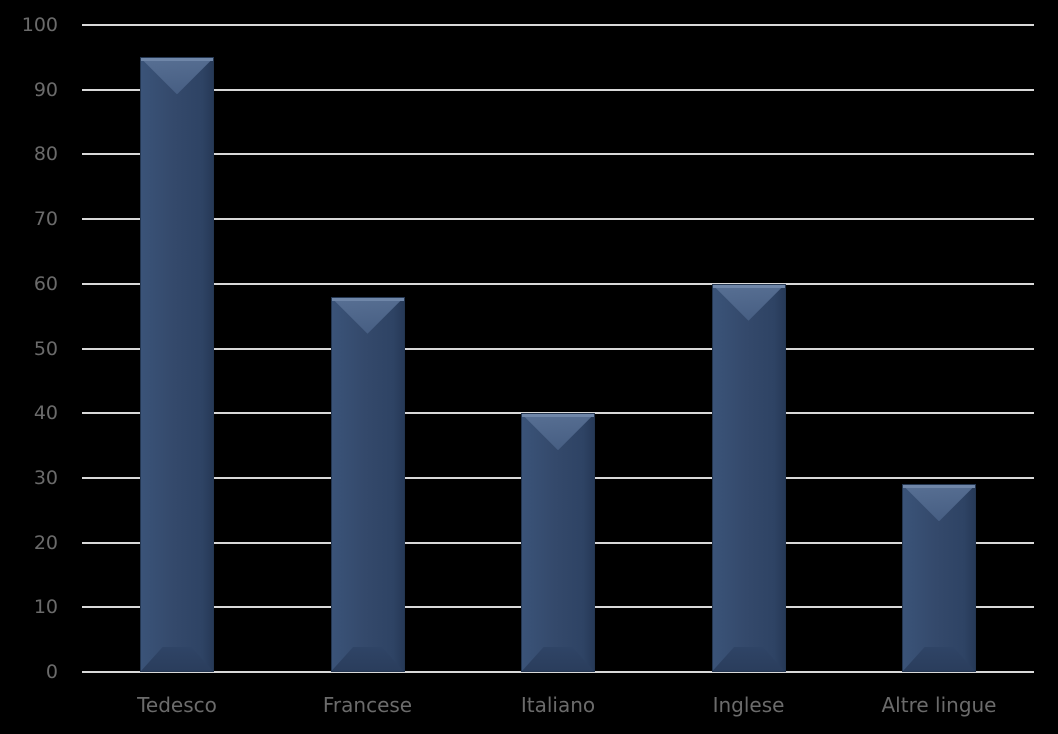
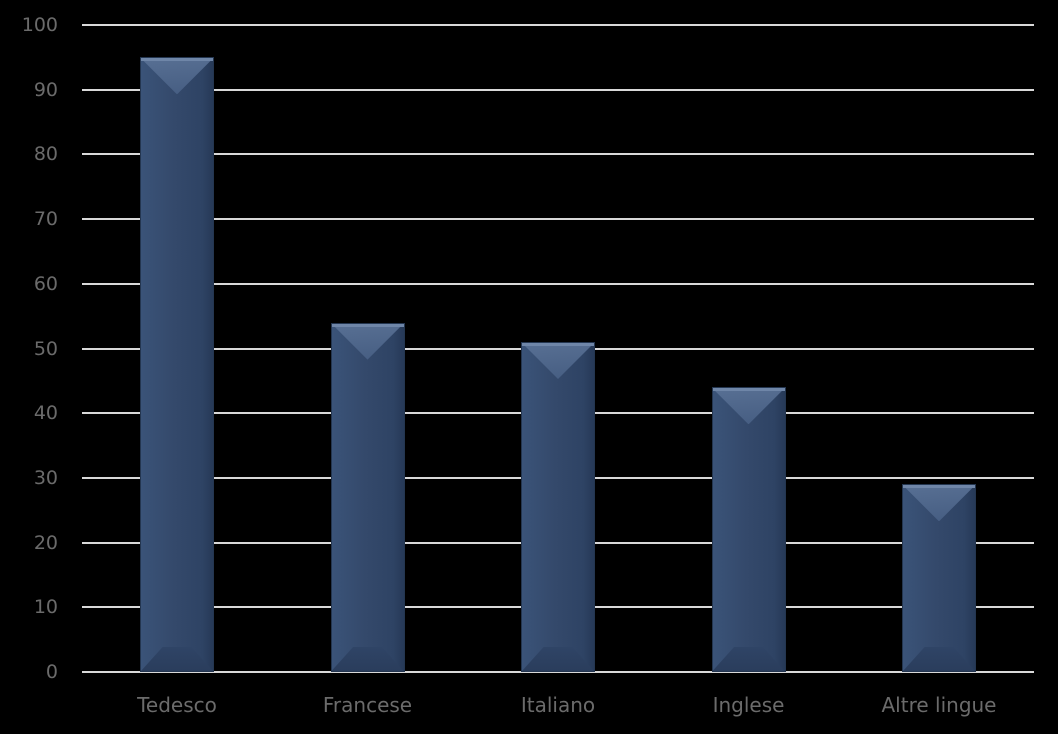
Francese: 58 -> 54
Italiano: 40 -> 51
Inglese: 60 -> 44
